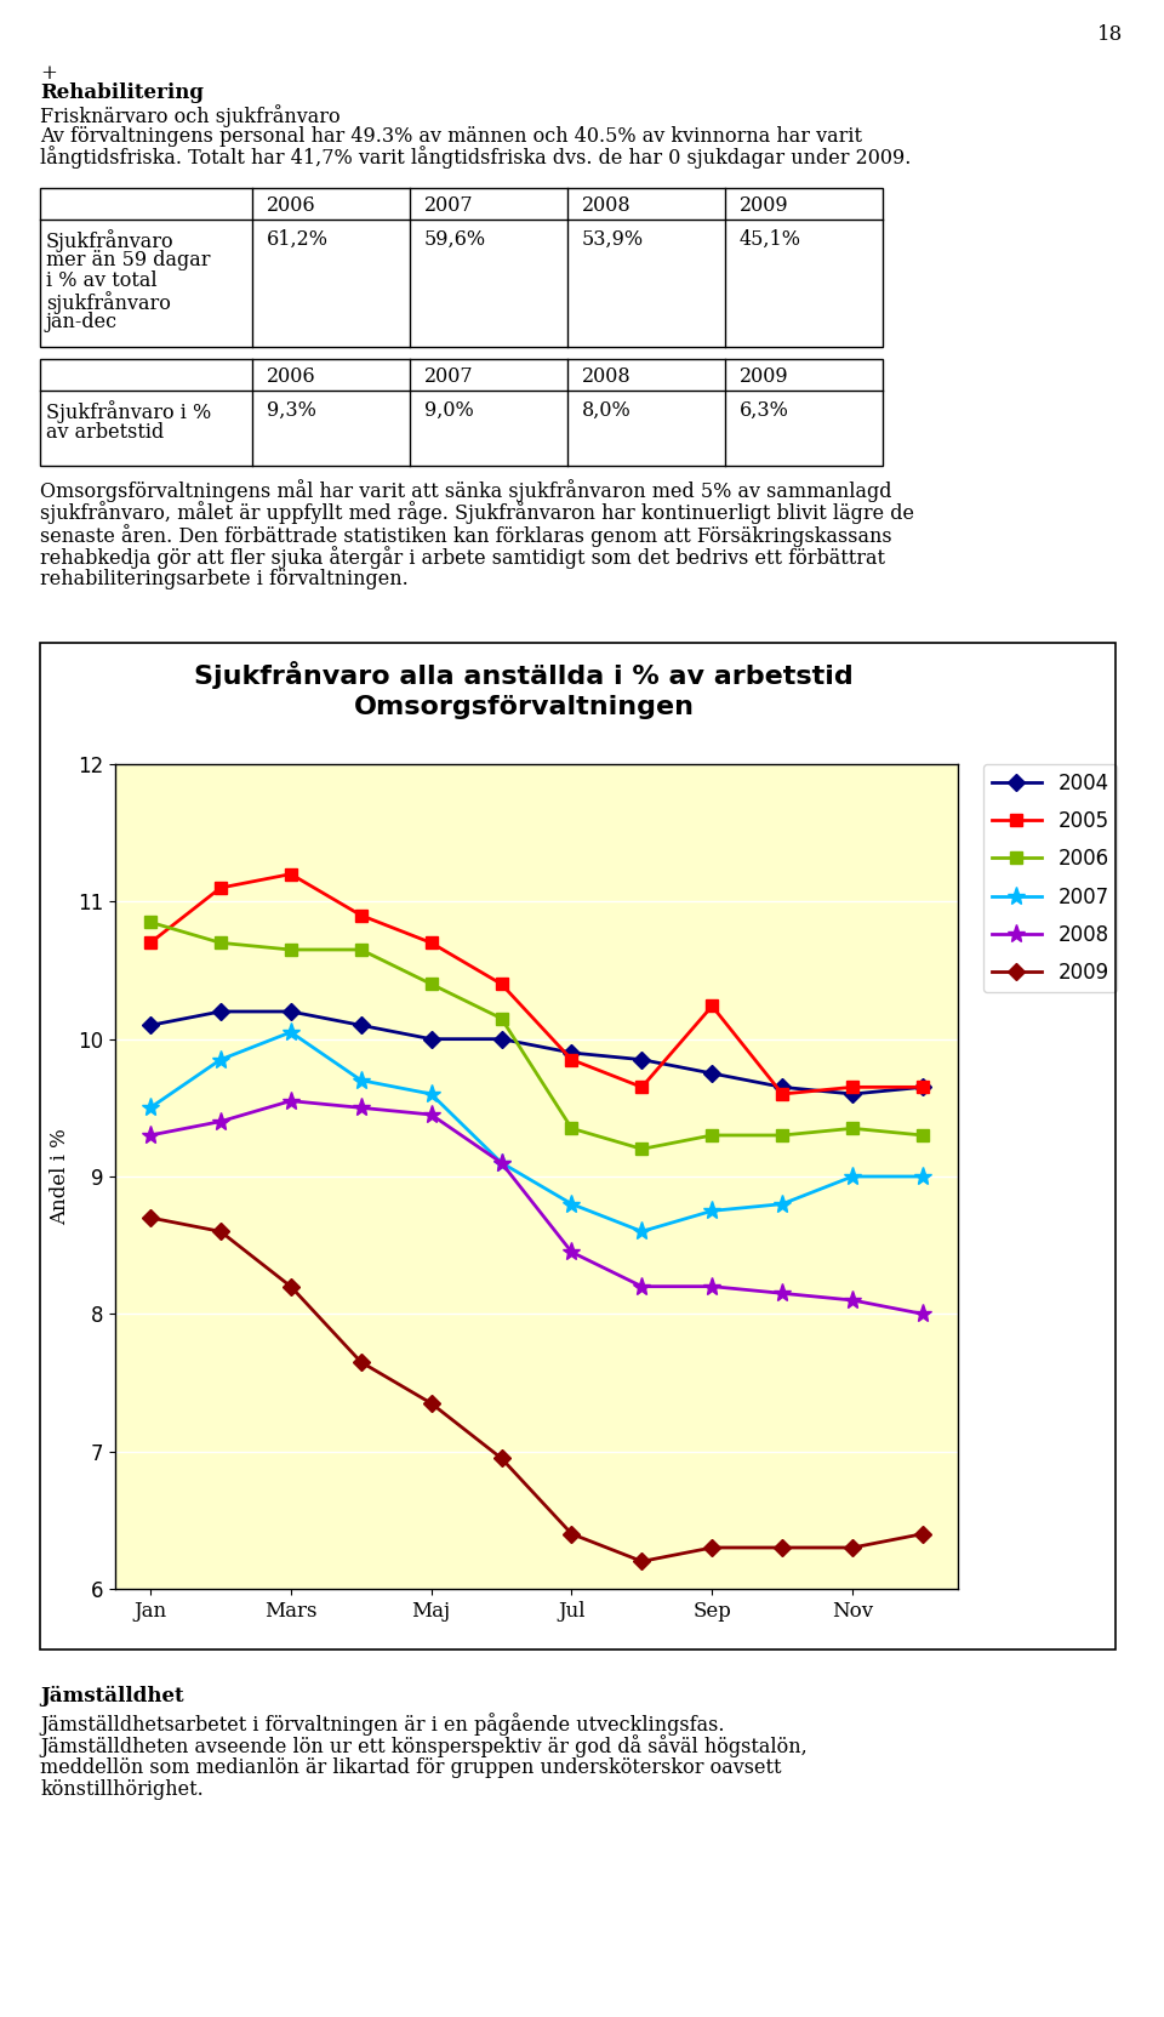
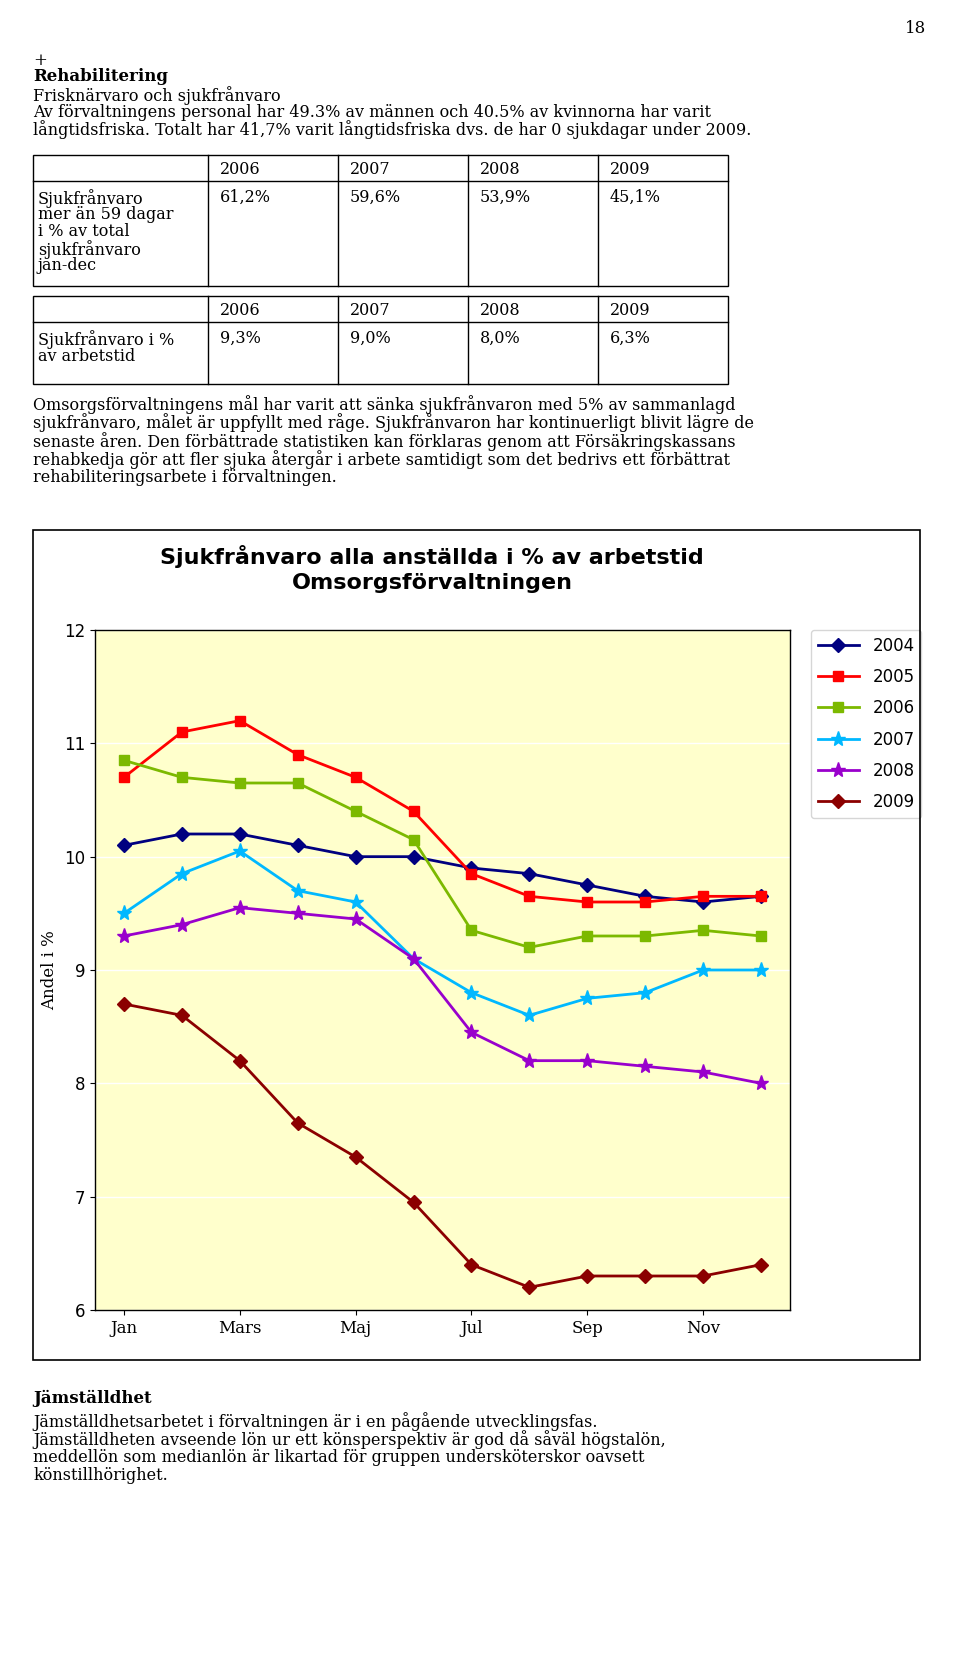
2005/Sep: 10.24 -> 9.60
